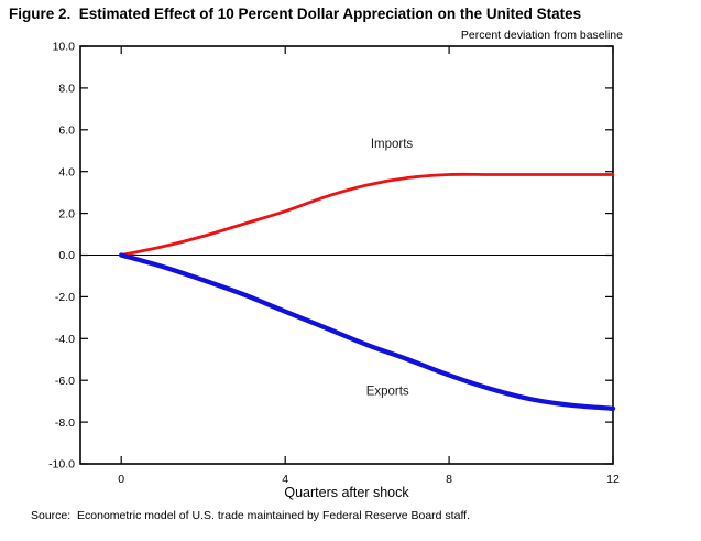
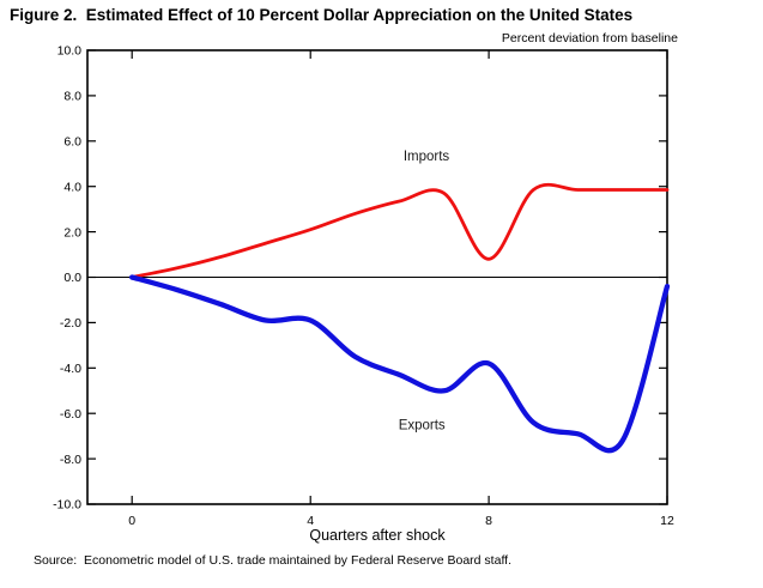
Exports/4: -2.7 -> -1.9
Imports/8: 3.9 -> 0.8
Exports/8: -5.8 -> -3.8
Exports/12: -7.3 -> -0.4
